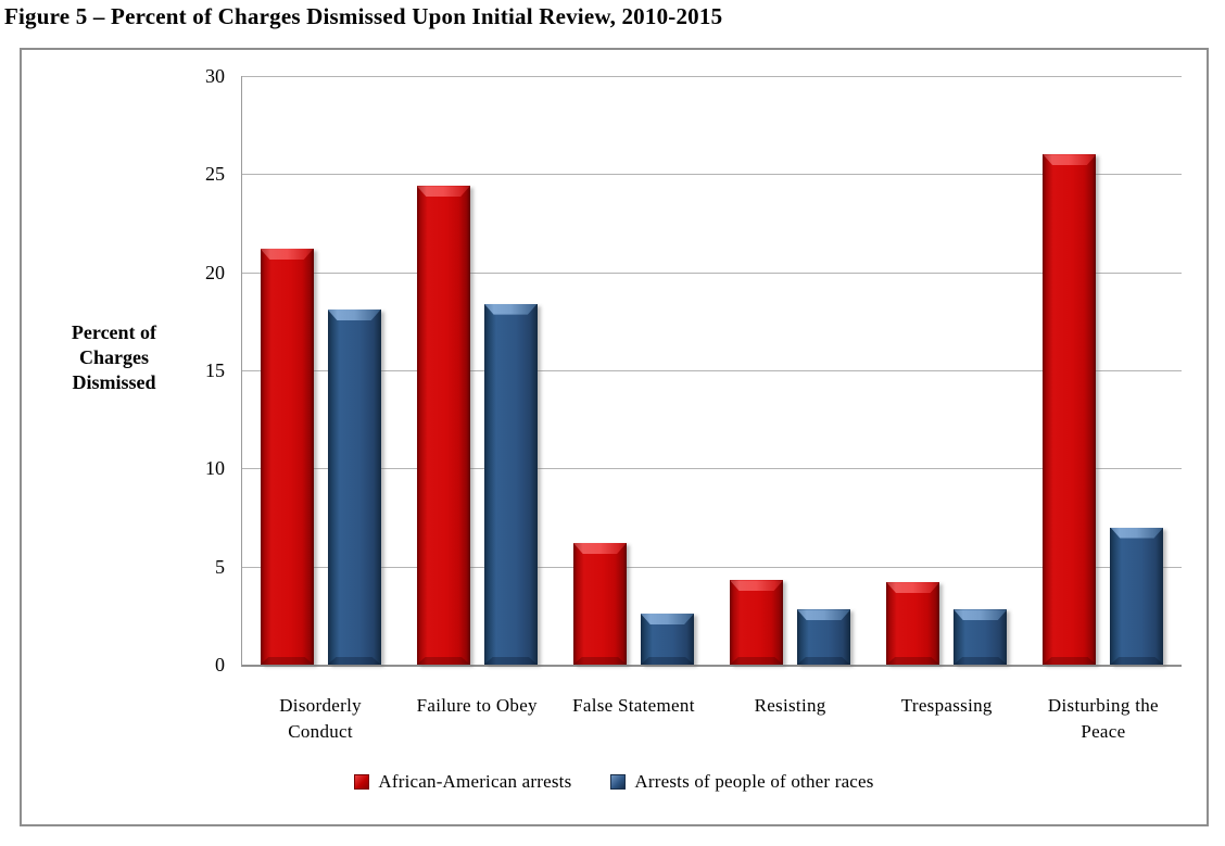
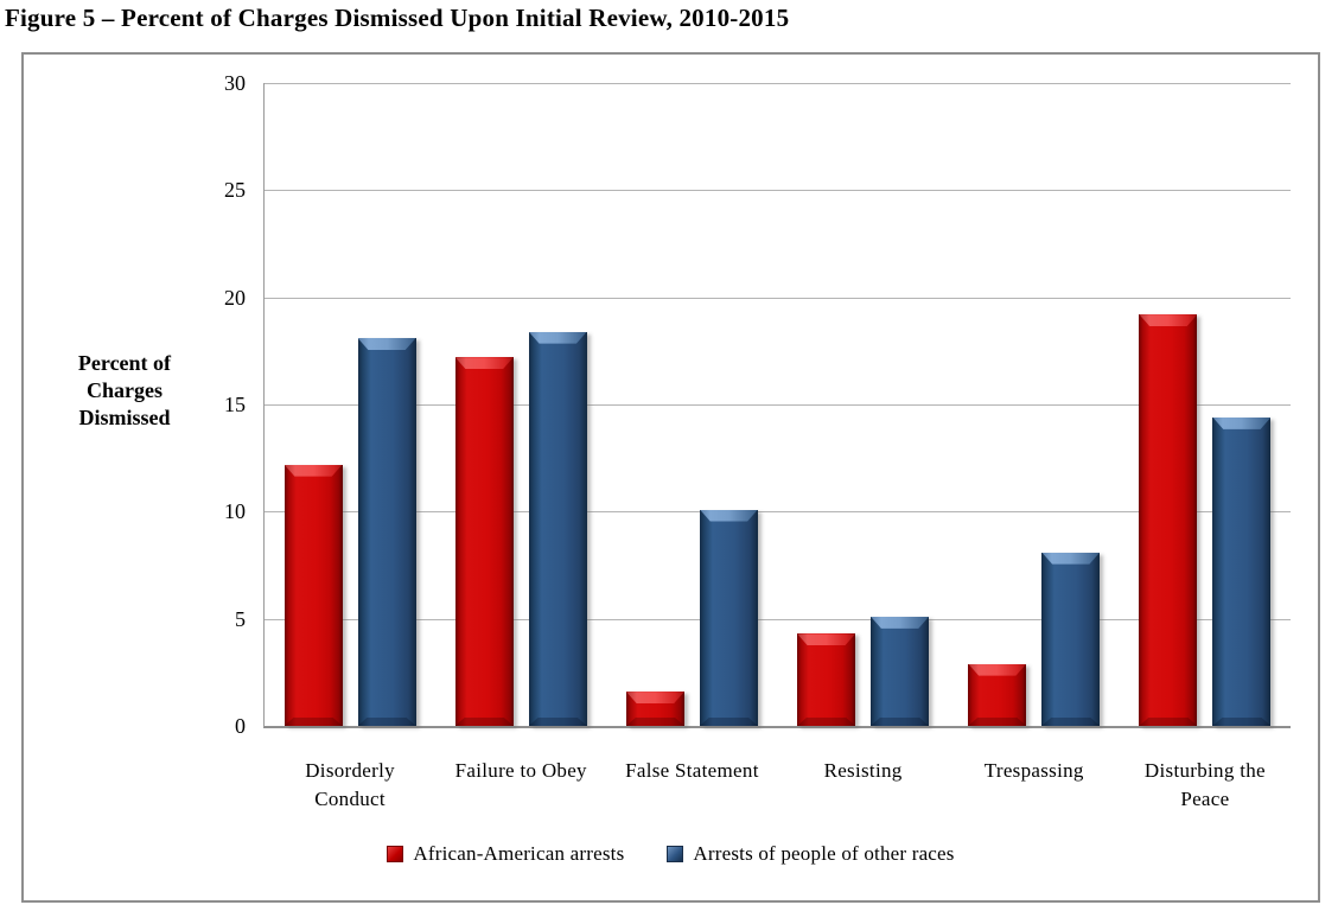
African-American arrests/Disorderly Conduct: 21.2 -> 12.2
African-American arrests/Failure to Obey: 24.4 -> 17.2
African-American arrests/False Statement: 6.2 -> 1.6
Arrests of people of other races/False Statement: 2.6 -> 10.1
Arrests of people of other races/Resisting: 2.8 -> 5.1
African-American arrests/Trespassing: 4.2 -> 2.9
Arrests of people of other races/Trespassing: 2.8 -> 8.1
African-American arrests/Disturbing the Peace: 26.0 -> 19.2
Arrests of people of other races/Disturbing the Peace: 7.0 -> 14.4
